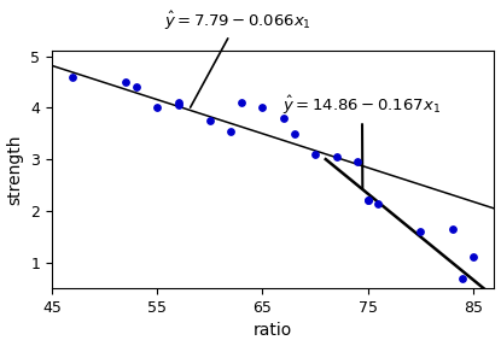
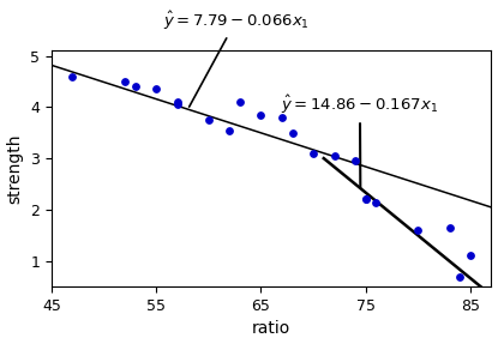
55: 4.00 -> 4.35
65: 4.00 -> 3.85
